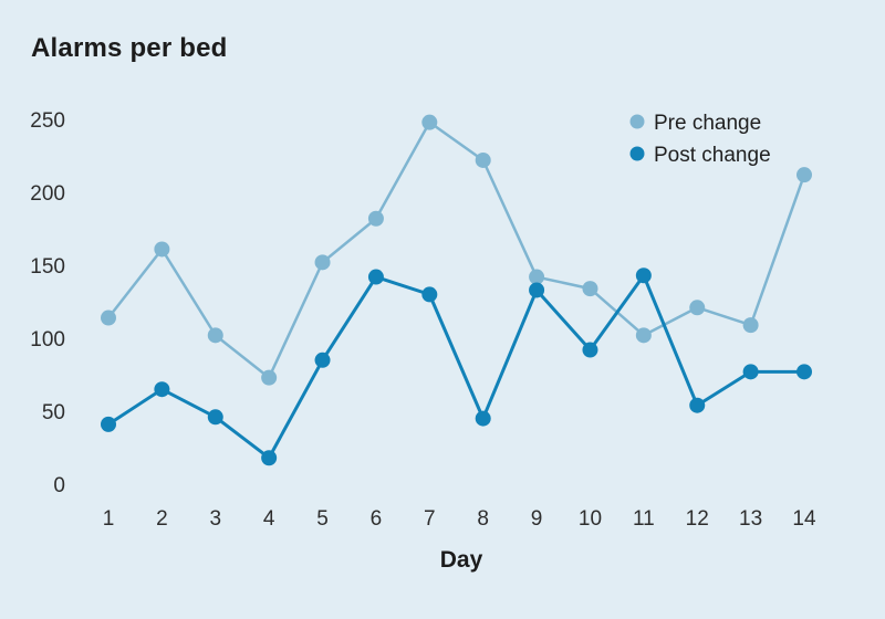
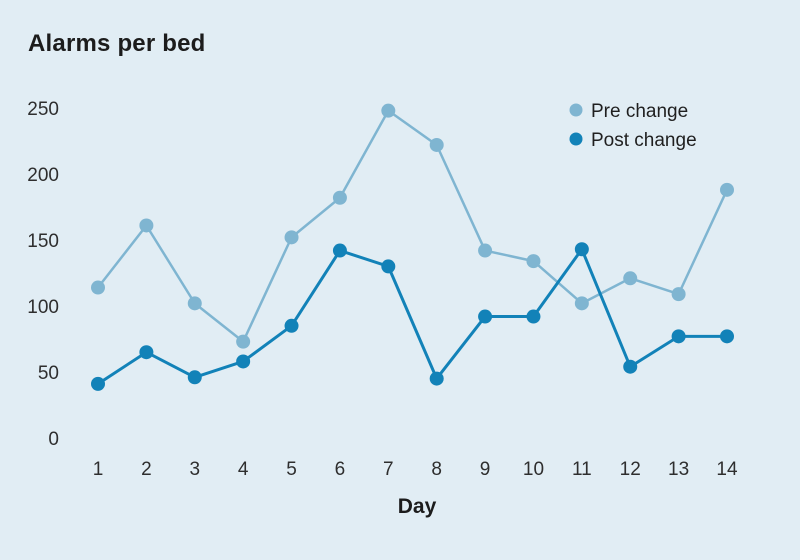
Post change/4: 18 -> 58
Post change/9: 133 -> 92
Pre change/14: 212 -> 188
